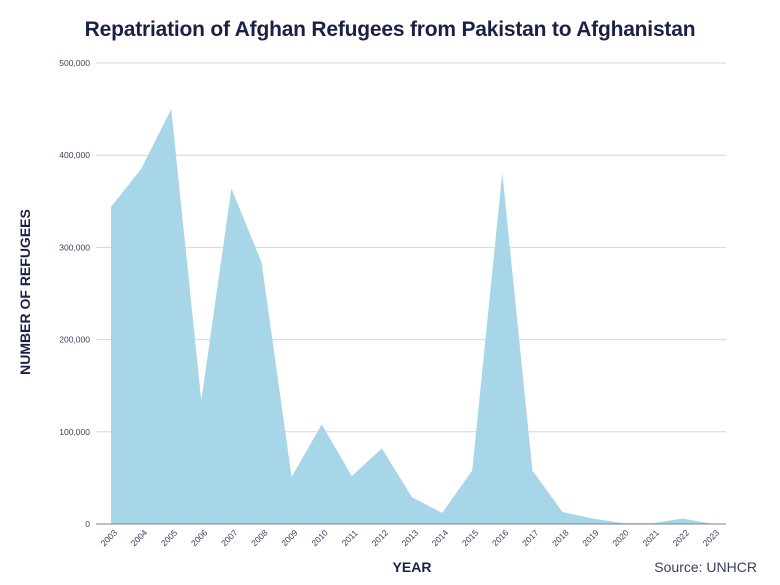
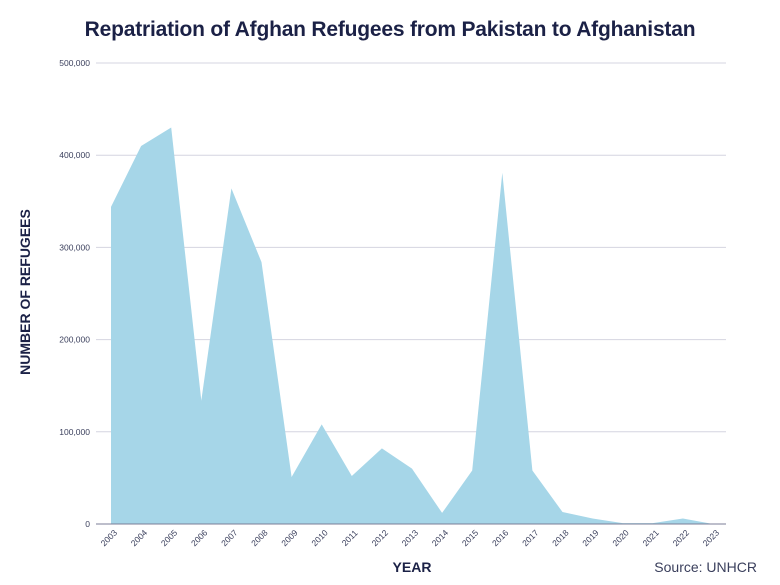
2004: 380000 -> 410000
2005: 450000 -> 430000
2013: 30000 -> 60000
